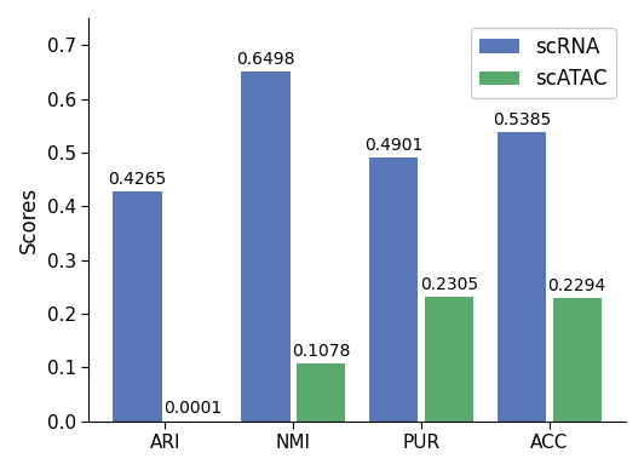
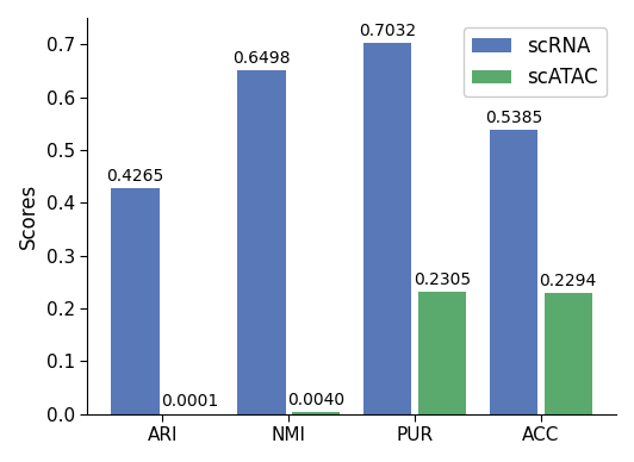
scATAC/NMI: 0.1078 -> 0.0040
scRNA/PUR: 0.4901 -> 0.7032
